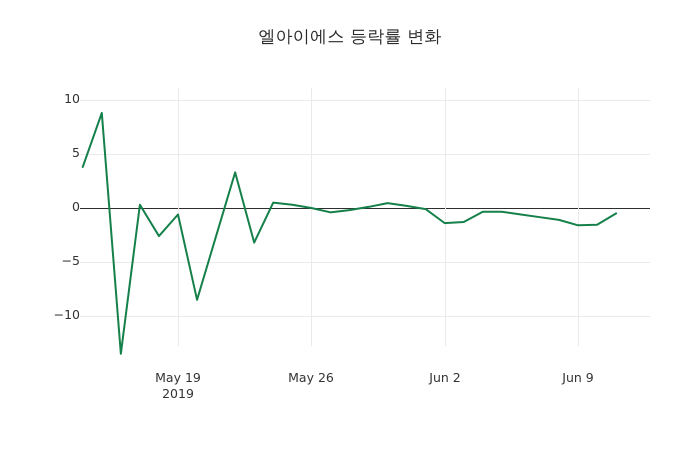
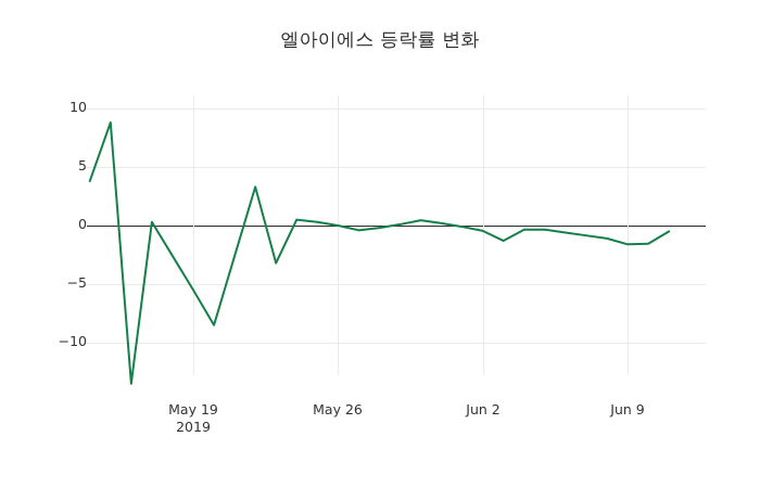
May 19: -0.6 -> -5.5
Jun 2: -1.4 -> -0.5
